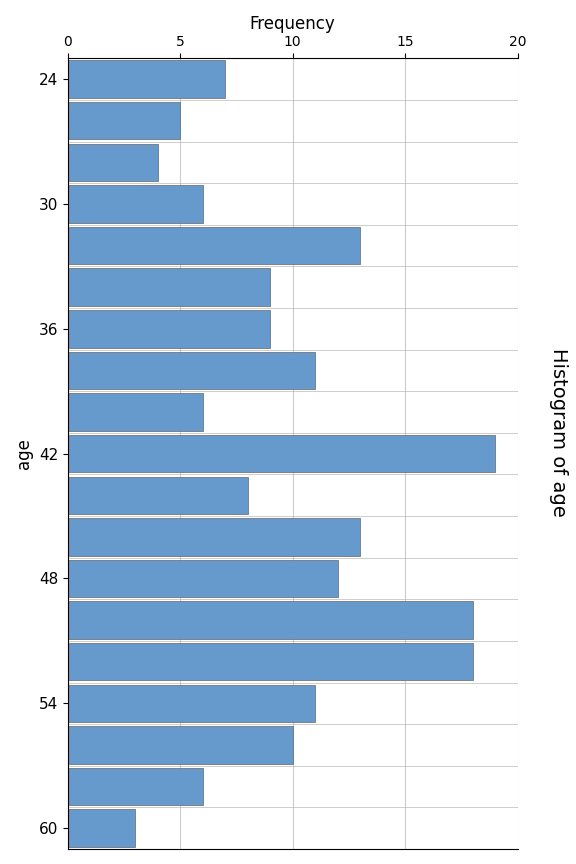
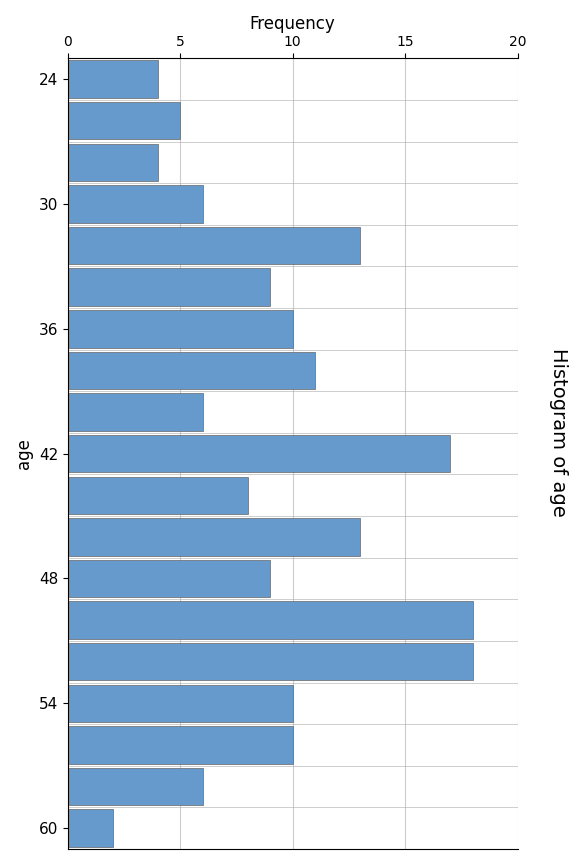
24: 7 -> 4
36: 9 -> 10
42: 19 -> 17
48: 12 -> 9
54: 11 -> 10
60: 3 -> 2
